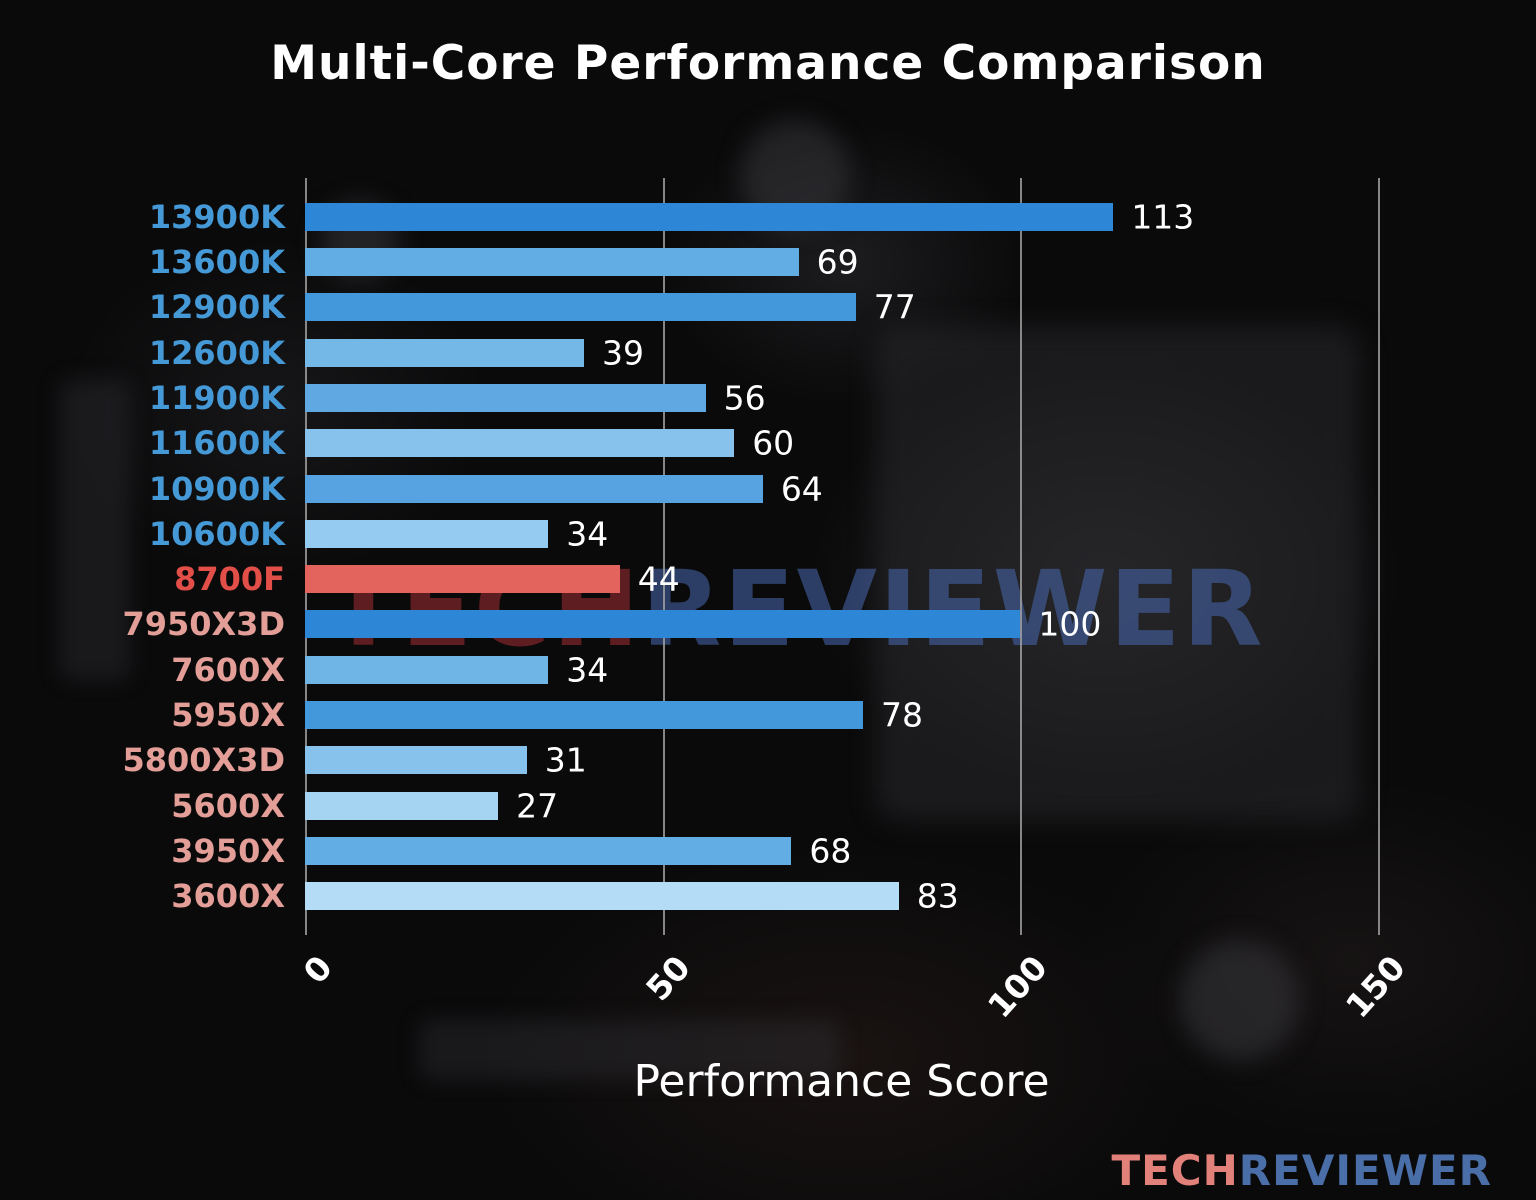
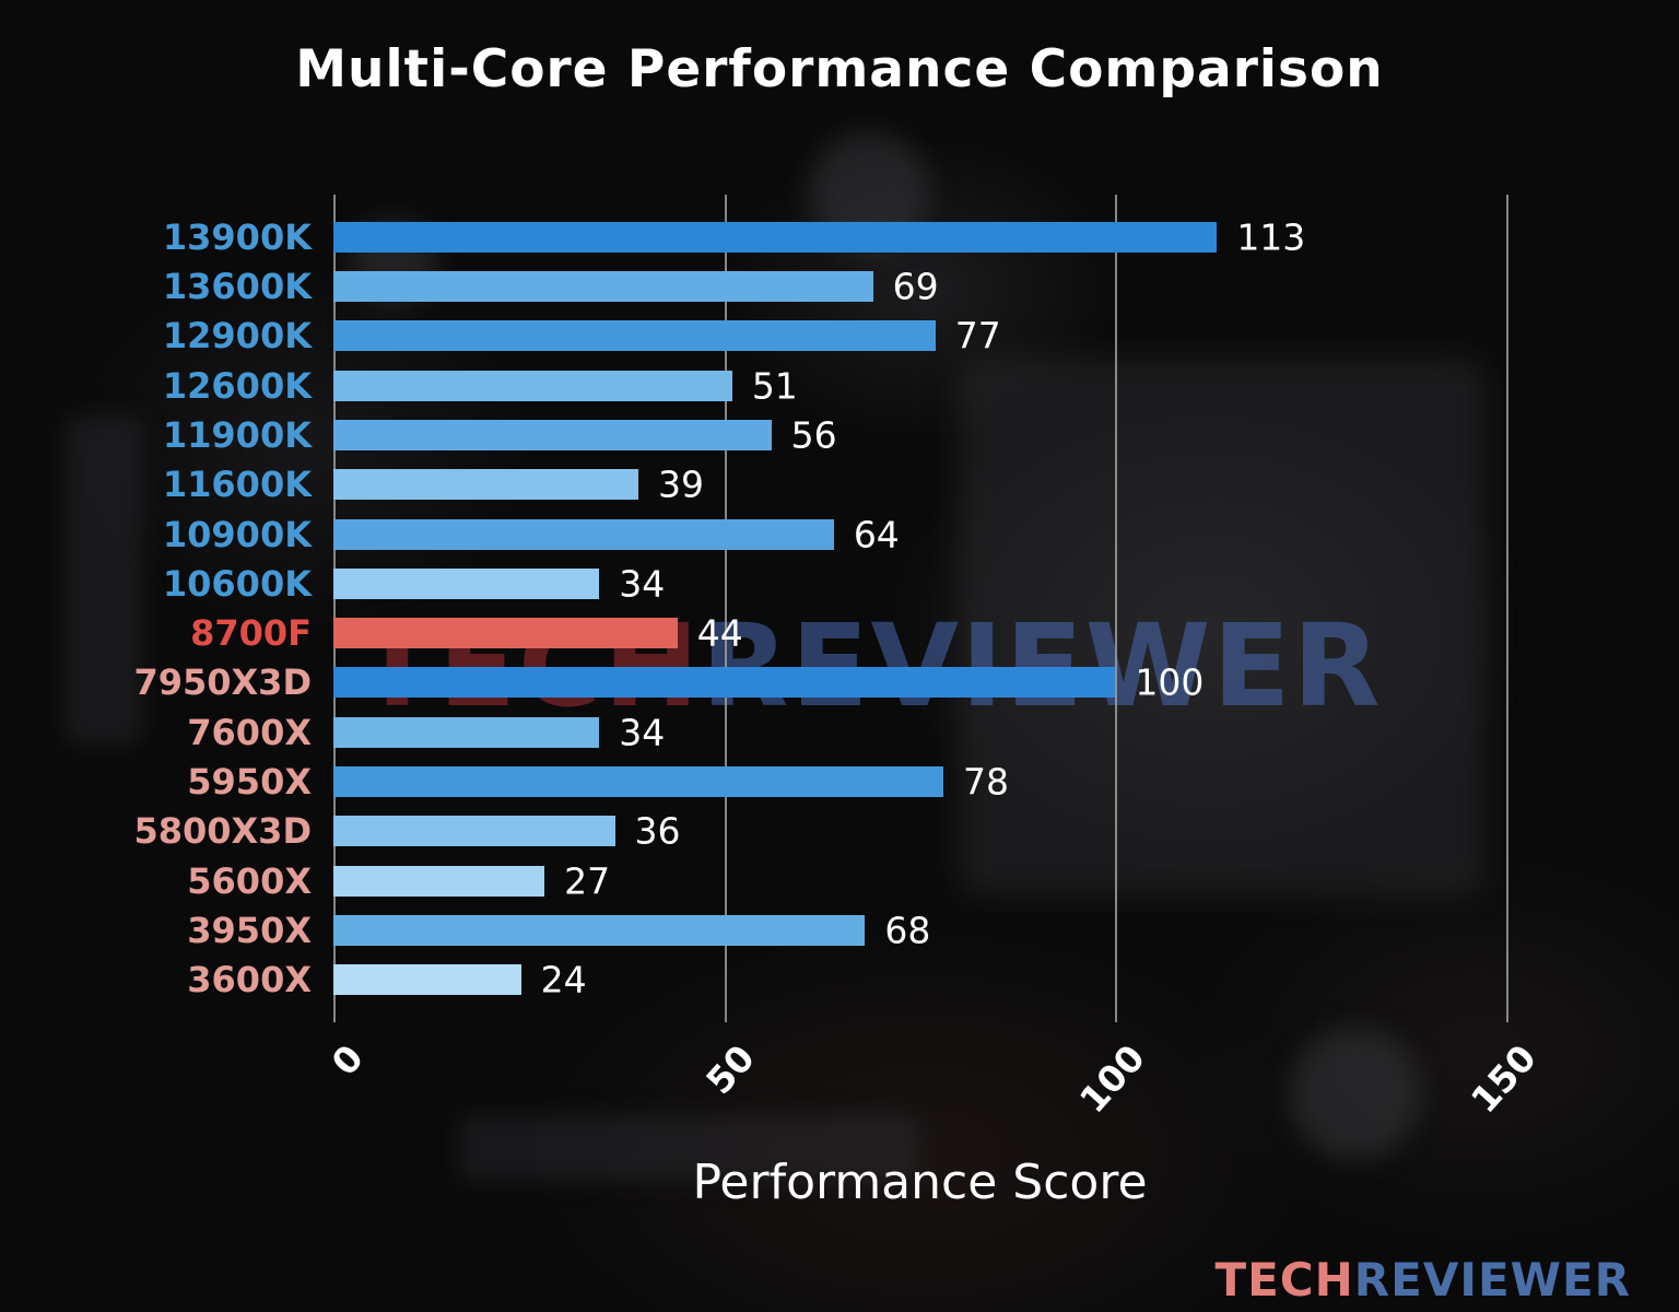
12600K: 39 -> 51
11600K: 60 -> 39
5800X3D: 31 -> 36
3600X: 83 -> 24
